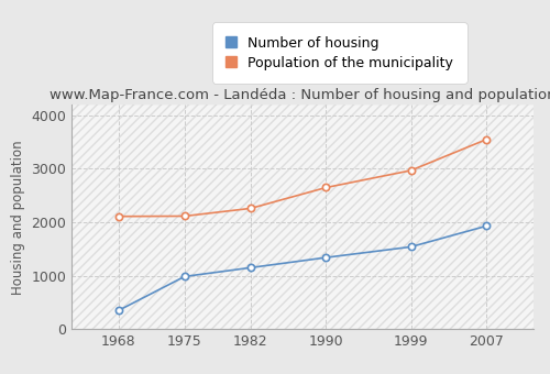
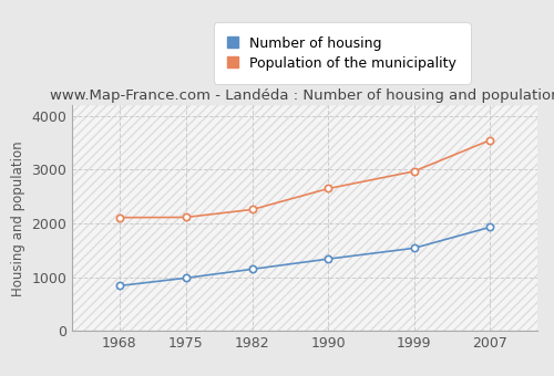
Number of housing/1968: 350 -> 840
